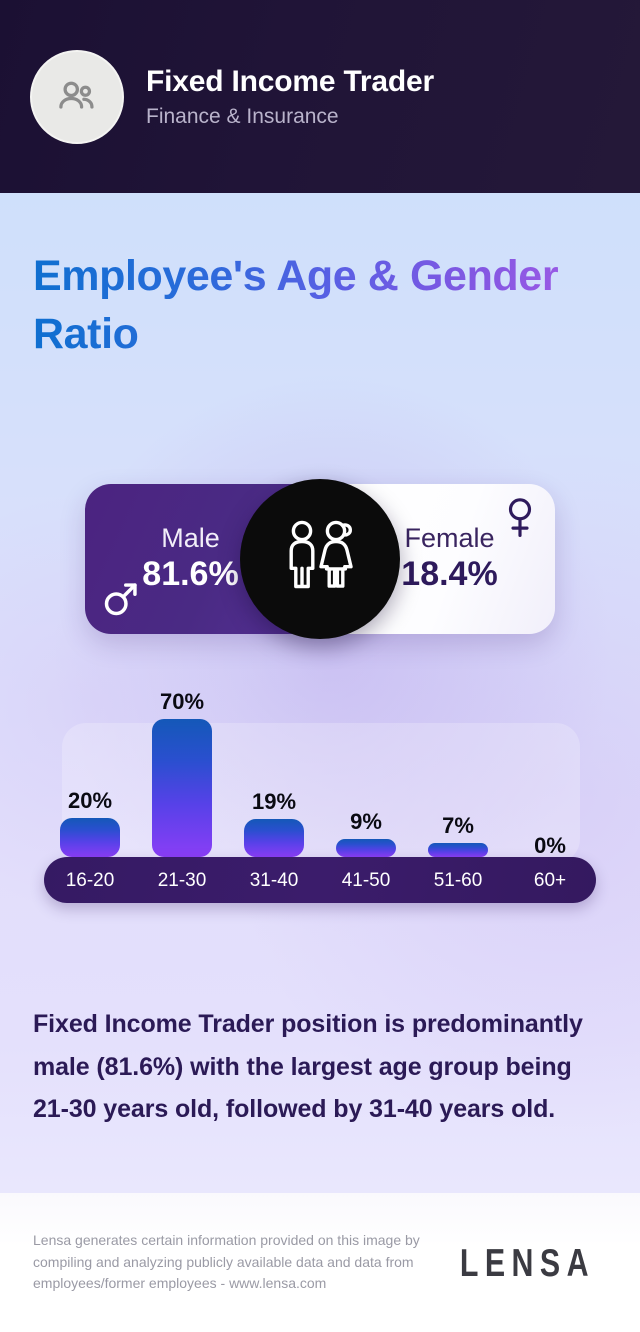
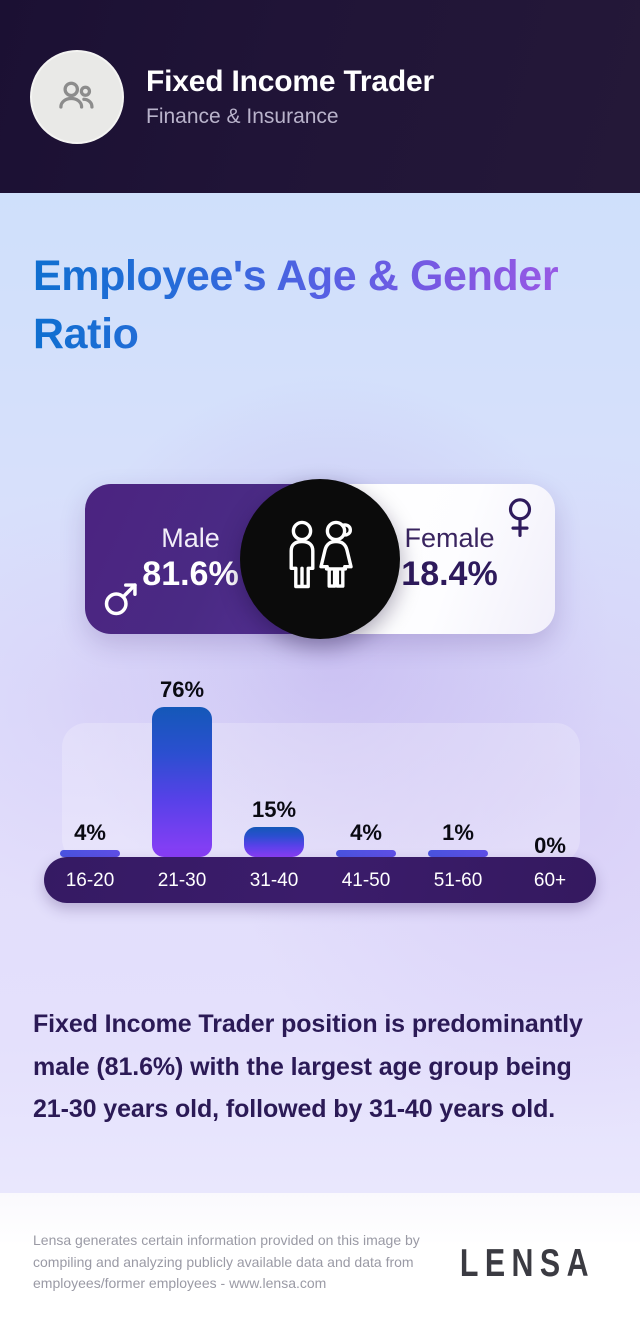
16-20: 20% -> 4%
21-30: 70% -> 76%
31-40: 19% -> 15%
41-50: 9% -> 4%
51-60: 7% -> 1%
